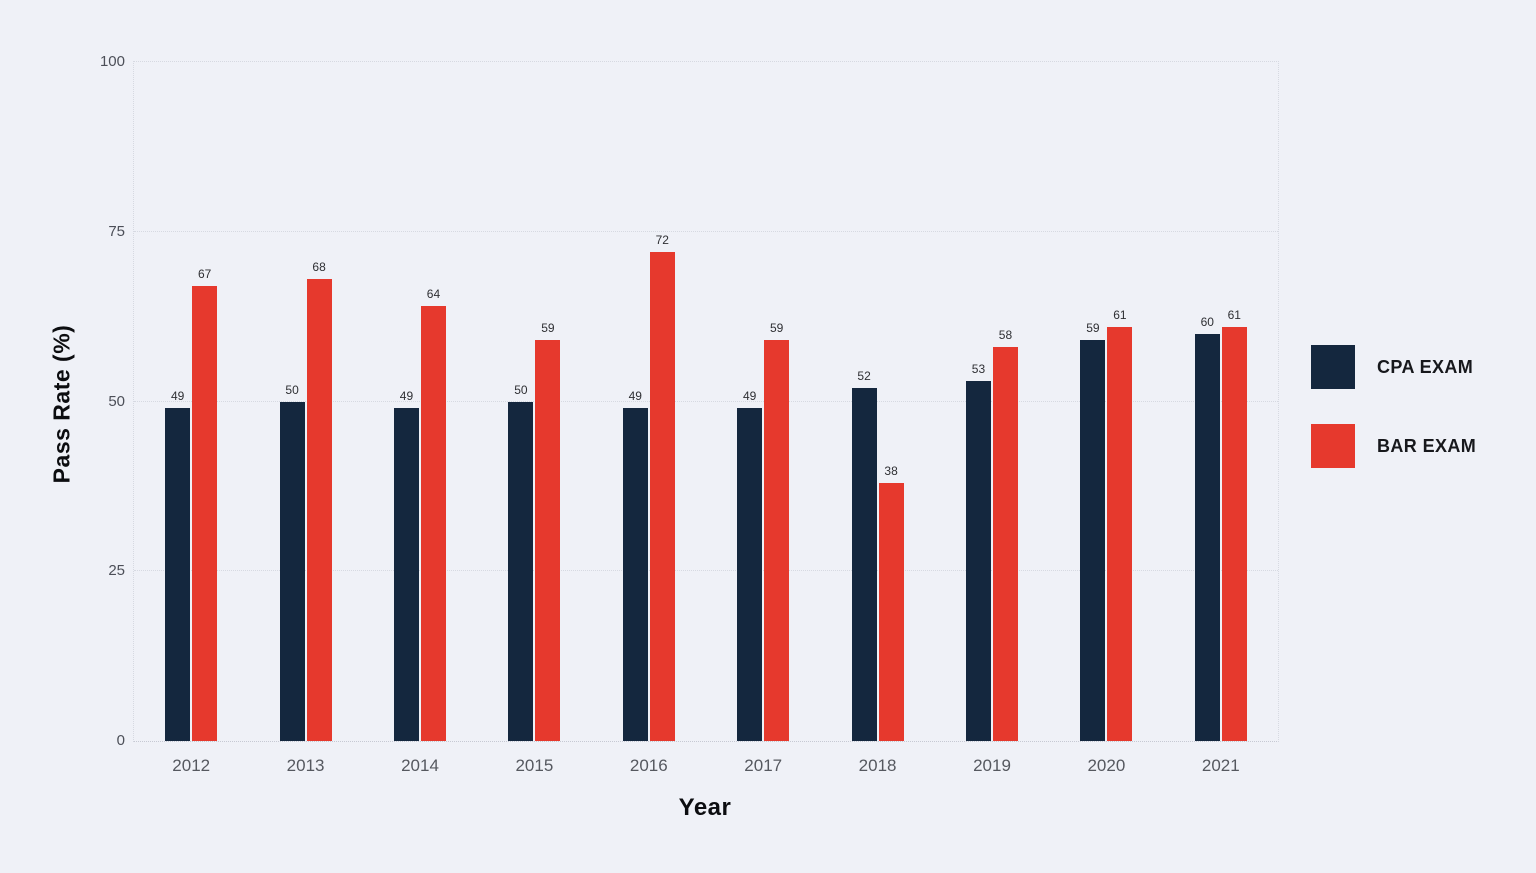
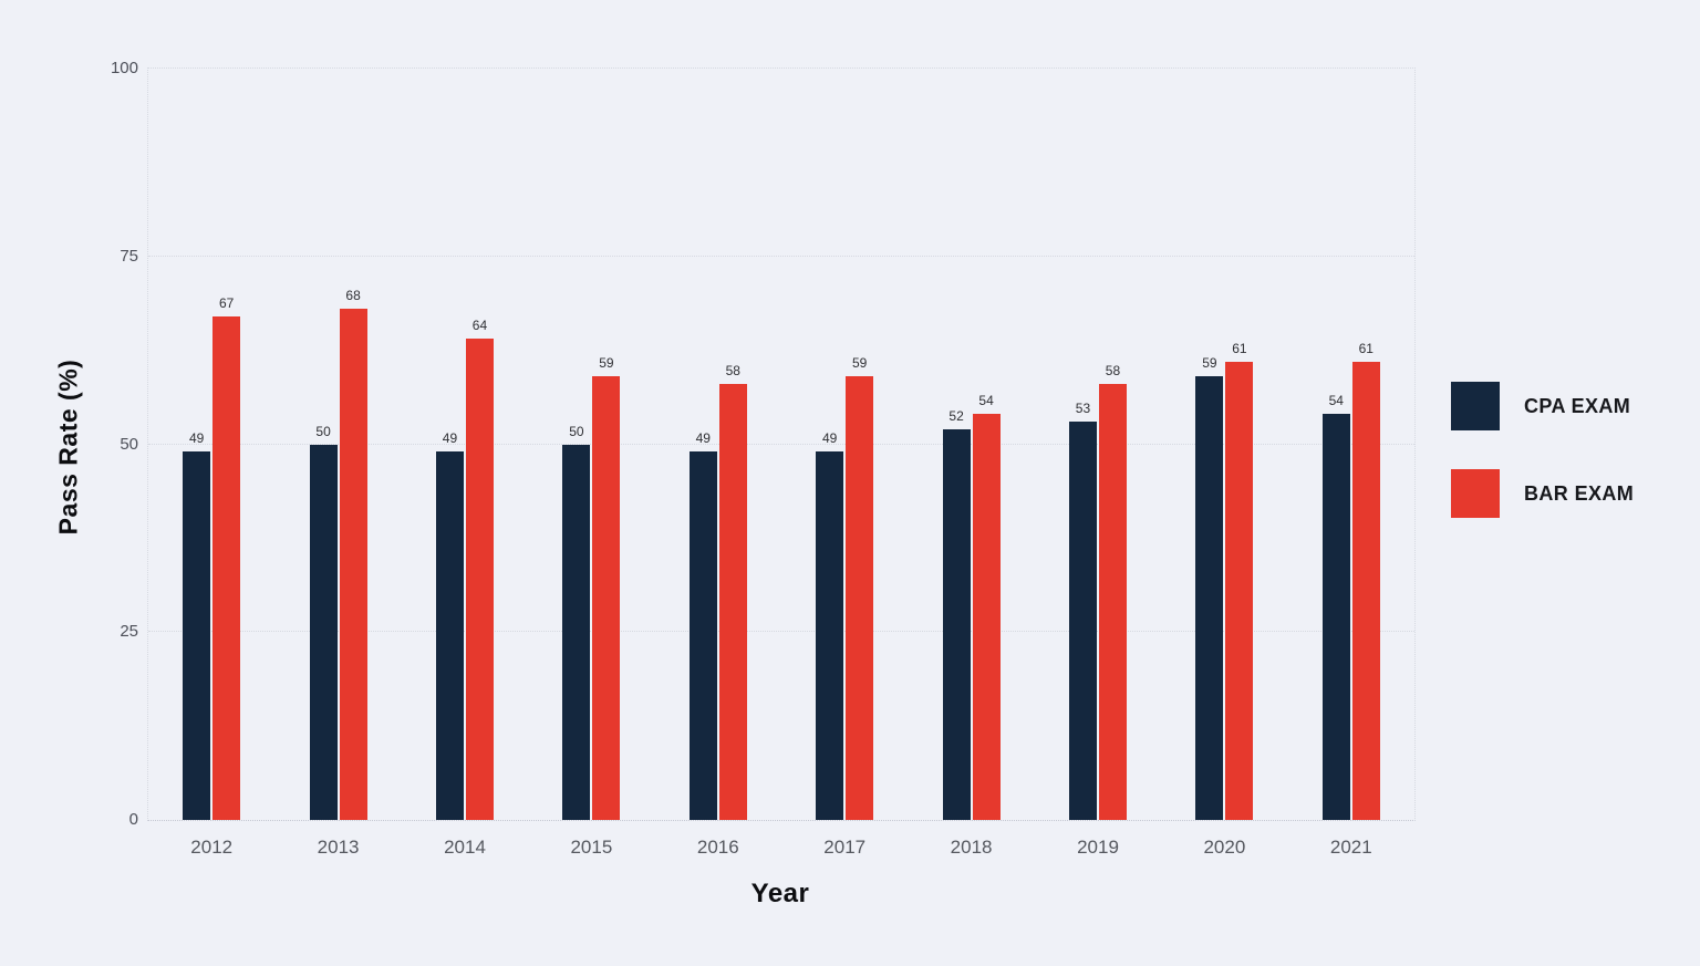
BAR EXAM/2016: 72 -> 58
BAR EXAM/2018: 38 -> 54
CPA EXAM/2021: 60 -> 54
